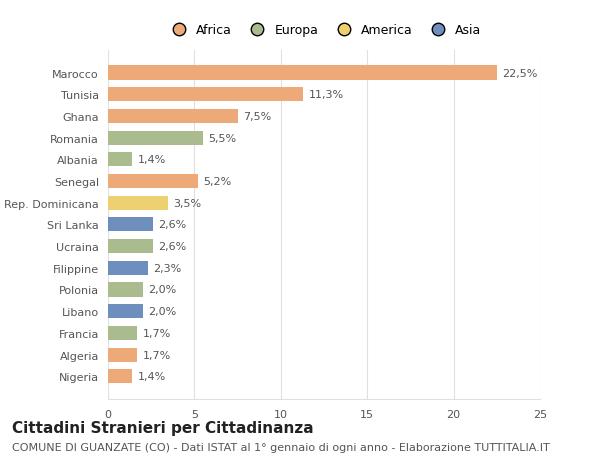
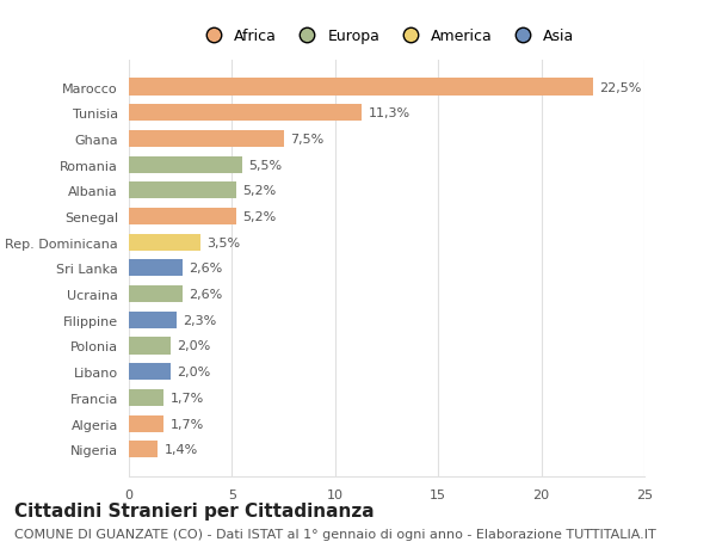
Albania: 1,4% -> 5,2%
